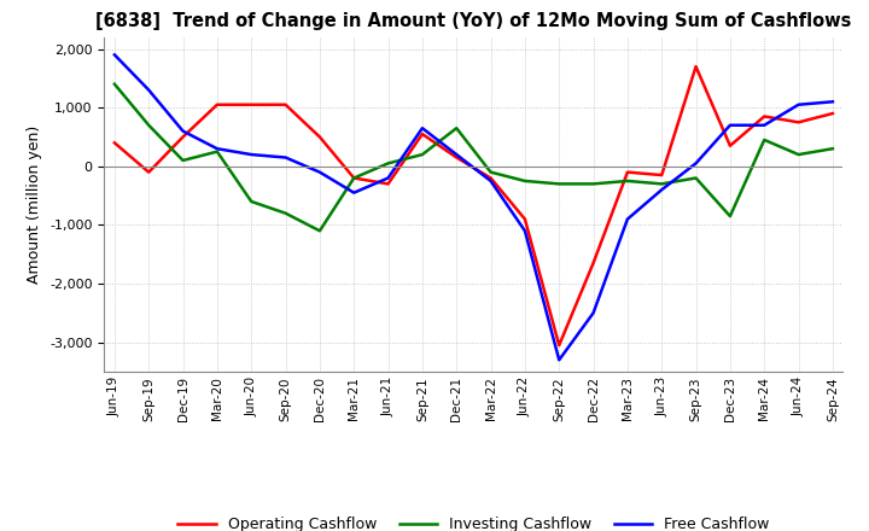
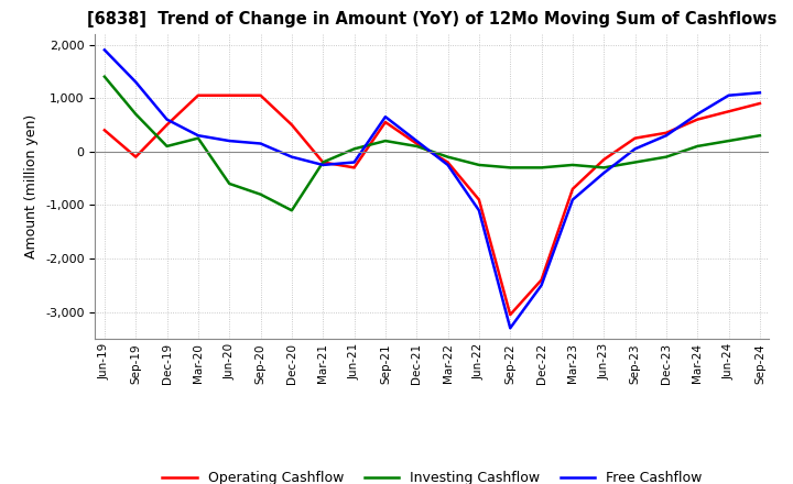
Free Cashflow/Mar-21: -450 -> -250
Investing Cashflow/Dec-21: 650 -> 100
Operating Cashflow/Dec-22: -1,650 -> -2,400
Operating Cashflow/Mar-23: -100 -> -700
Operating Cashflow/Sep-23: 1,700 -> 250
Investing Cashflow/Dec-23: -850 -> -100
Free Cashflow/Dec-23: 700 -> 300
Operating Cashflow/Mar-24: 850 -> 600
Investing Cashflow/Mar-24: 450 -> 100
